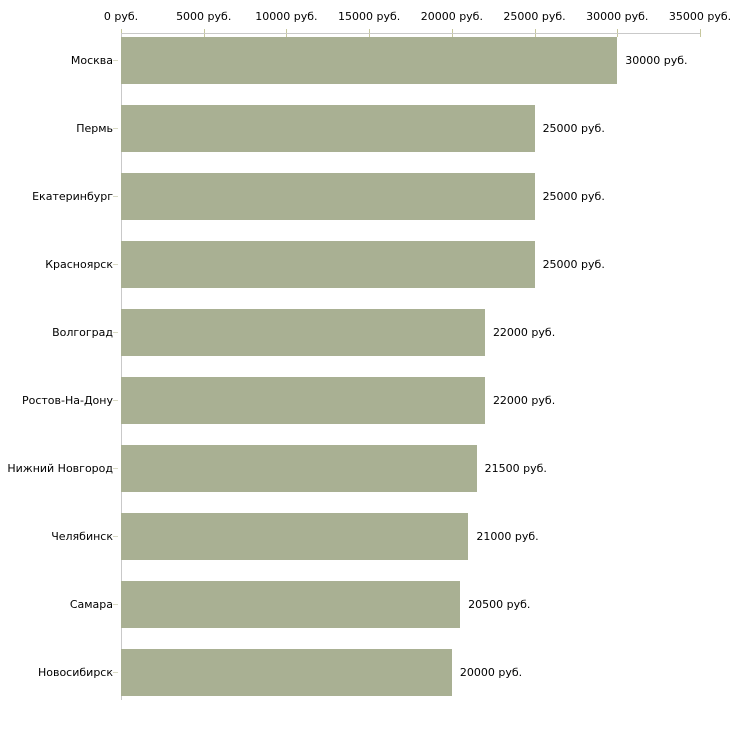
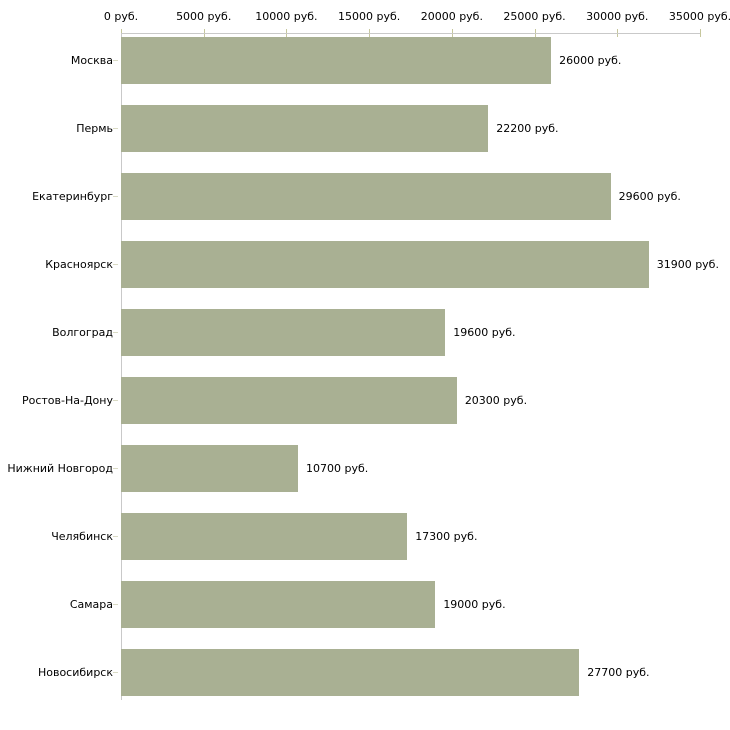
Москва: 30000 -> 26000
Пермь: 25000 -> 22200
Екатеринбург: 25000 -> 29600
Красноярск: 25000 -> 31900
Волгоград: 22000 -> 19600
Ростов-На-Дону: 22000 -> 20300
Нижний Новгород: 21500 -> 10700
Челябинск: 21000 -> 17300
Самара: 20500 -> 19000
Новосибирск: 20000 -> 27700
